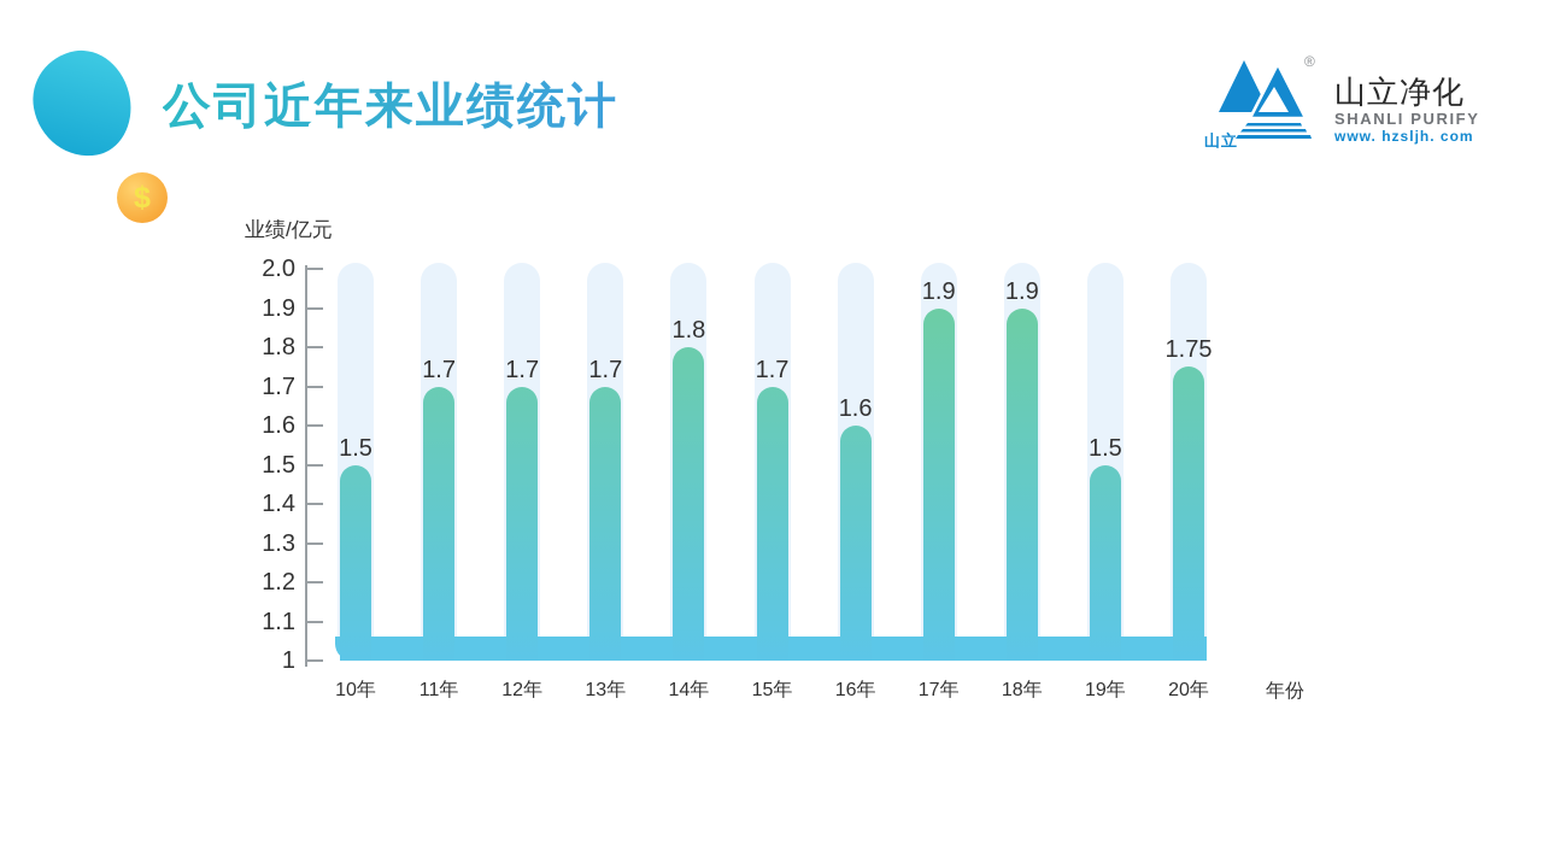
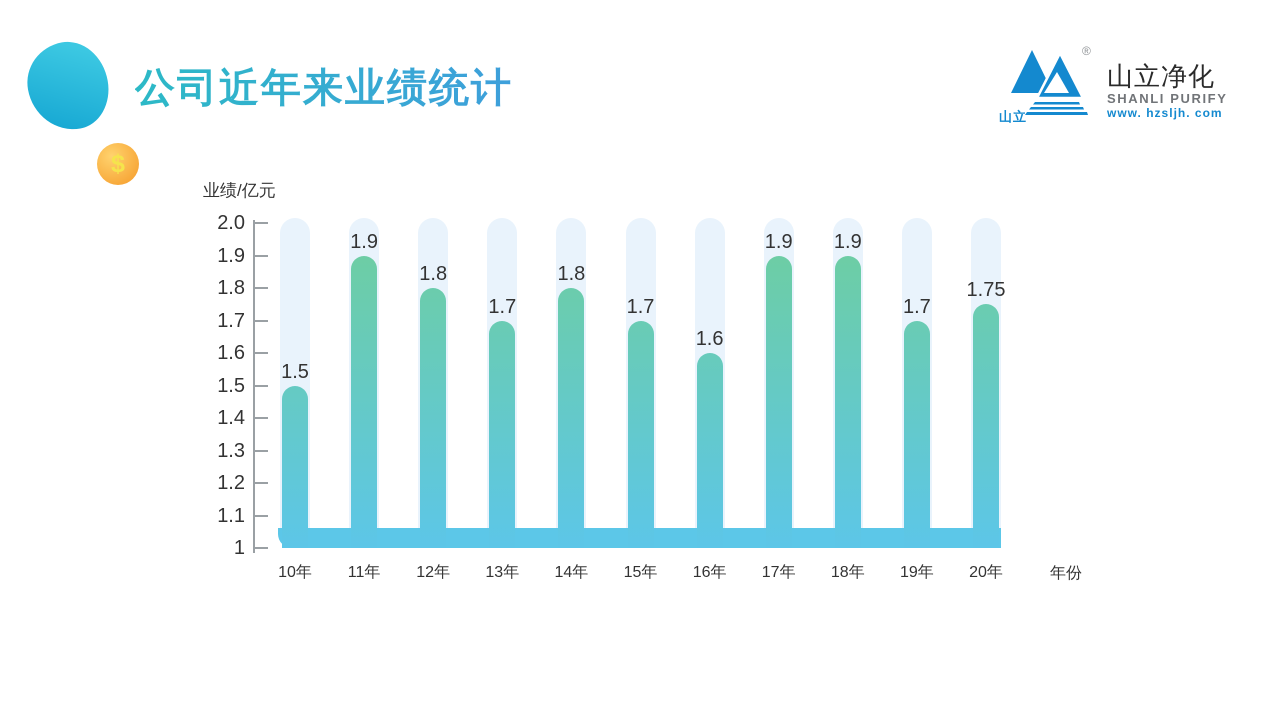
11年: 1.7 -> 1.9
12年: 1.7 -> 1.8
19年: 1.5 -> 1.7
